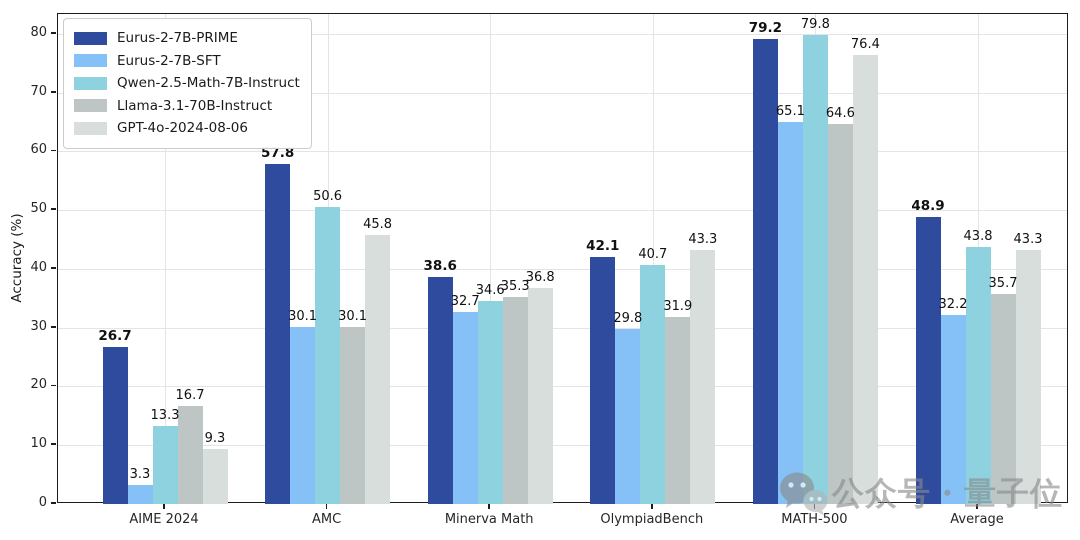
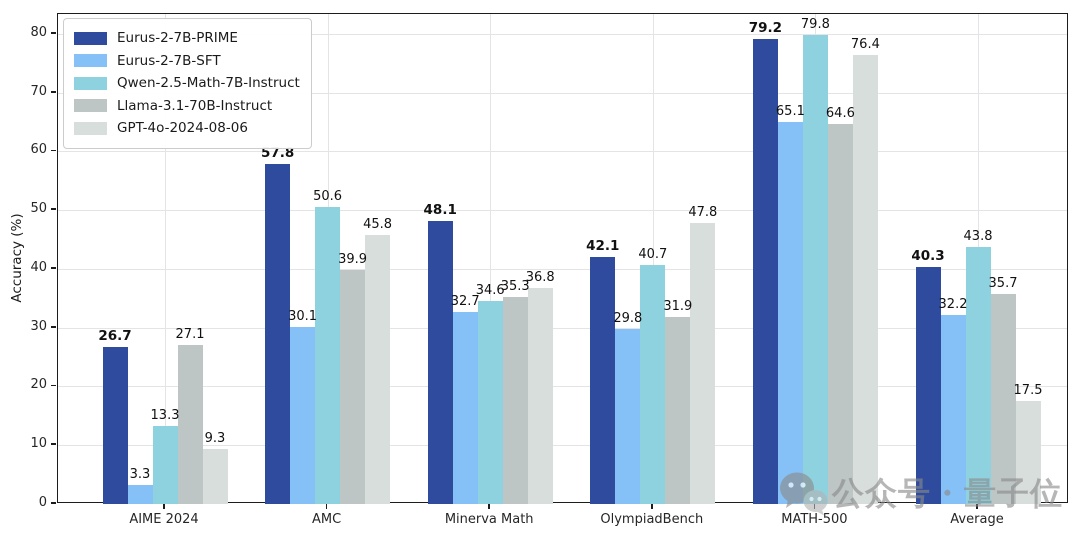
Llama-3.1-70B-Instruct/AIME 2024: 16.7 -> 27.1
Llama-3.1-70B-Instruct/AMC: 30.1 -> 39.9
Eurus-2-7B-PRIME/Minerva Math: 38.6 -> 48.1
GPT-4o-2024-08-06/OlympiadBench: 43.3 -> 47.8
Eurus-2-7B-PRIME/Average: 48.9 -> 40.3
GPT-4o-2024-08-06/Average: 43.3 -> 17.5
